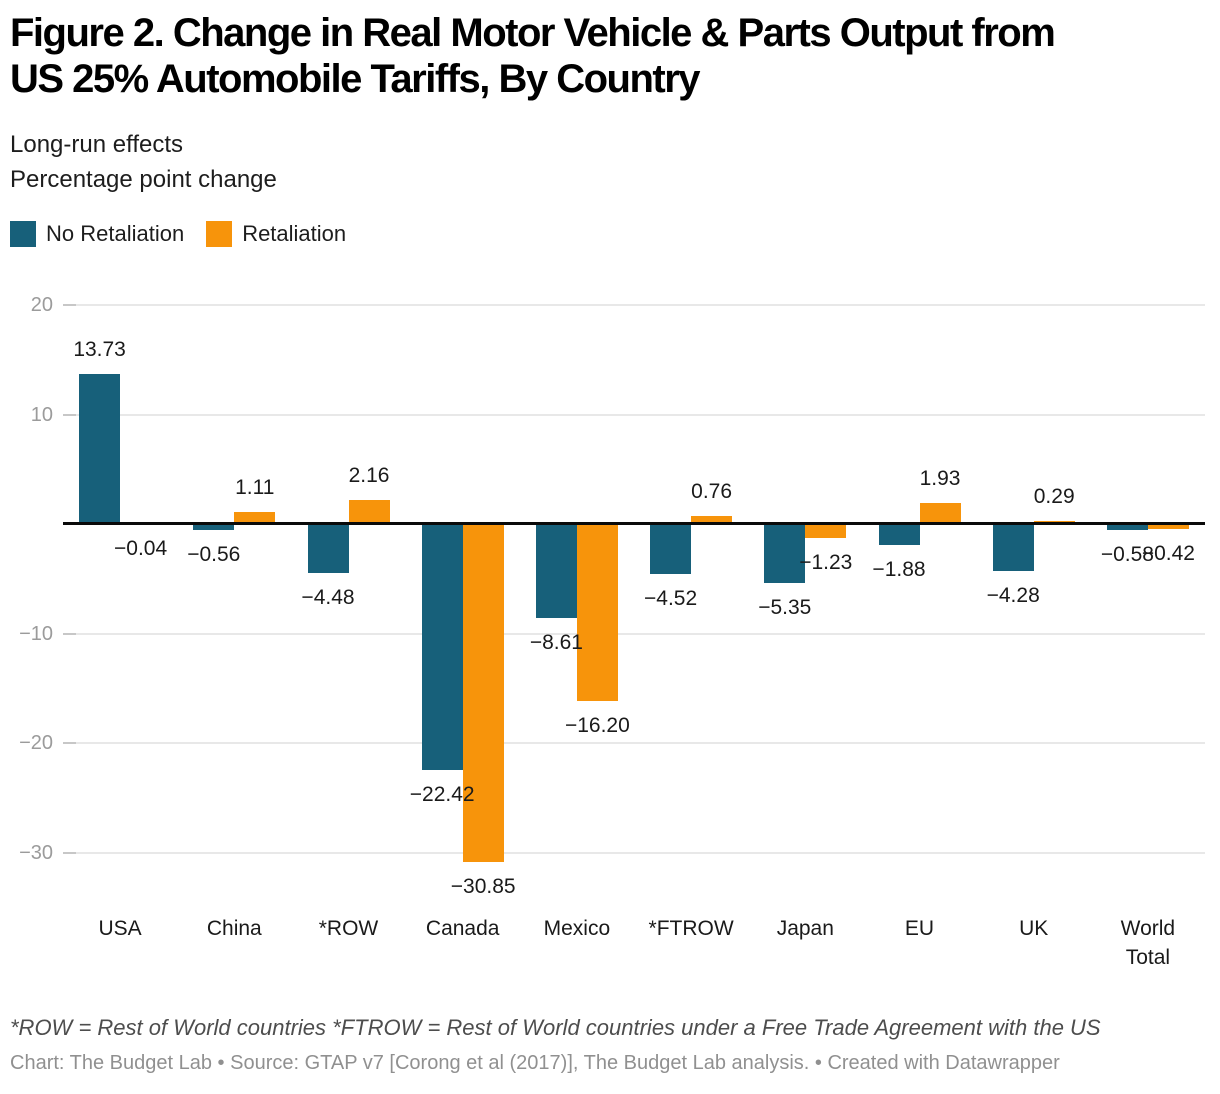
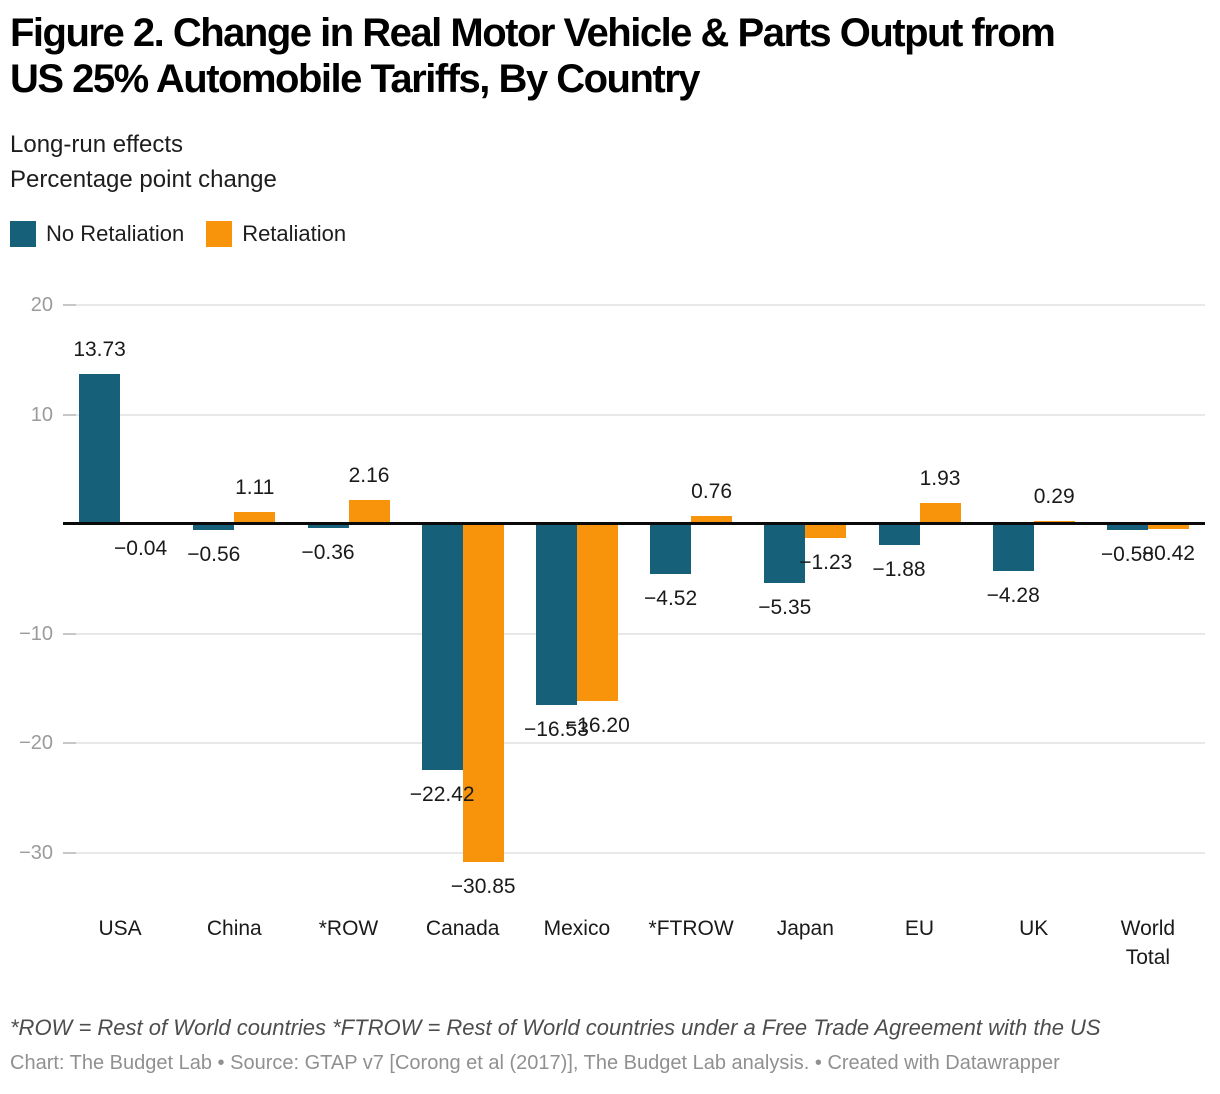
No Retaliation/*ROW: −4.48 -> −0.36
No Retaliation/Mexico: −8.61 -> −16.53
